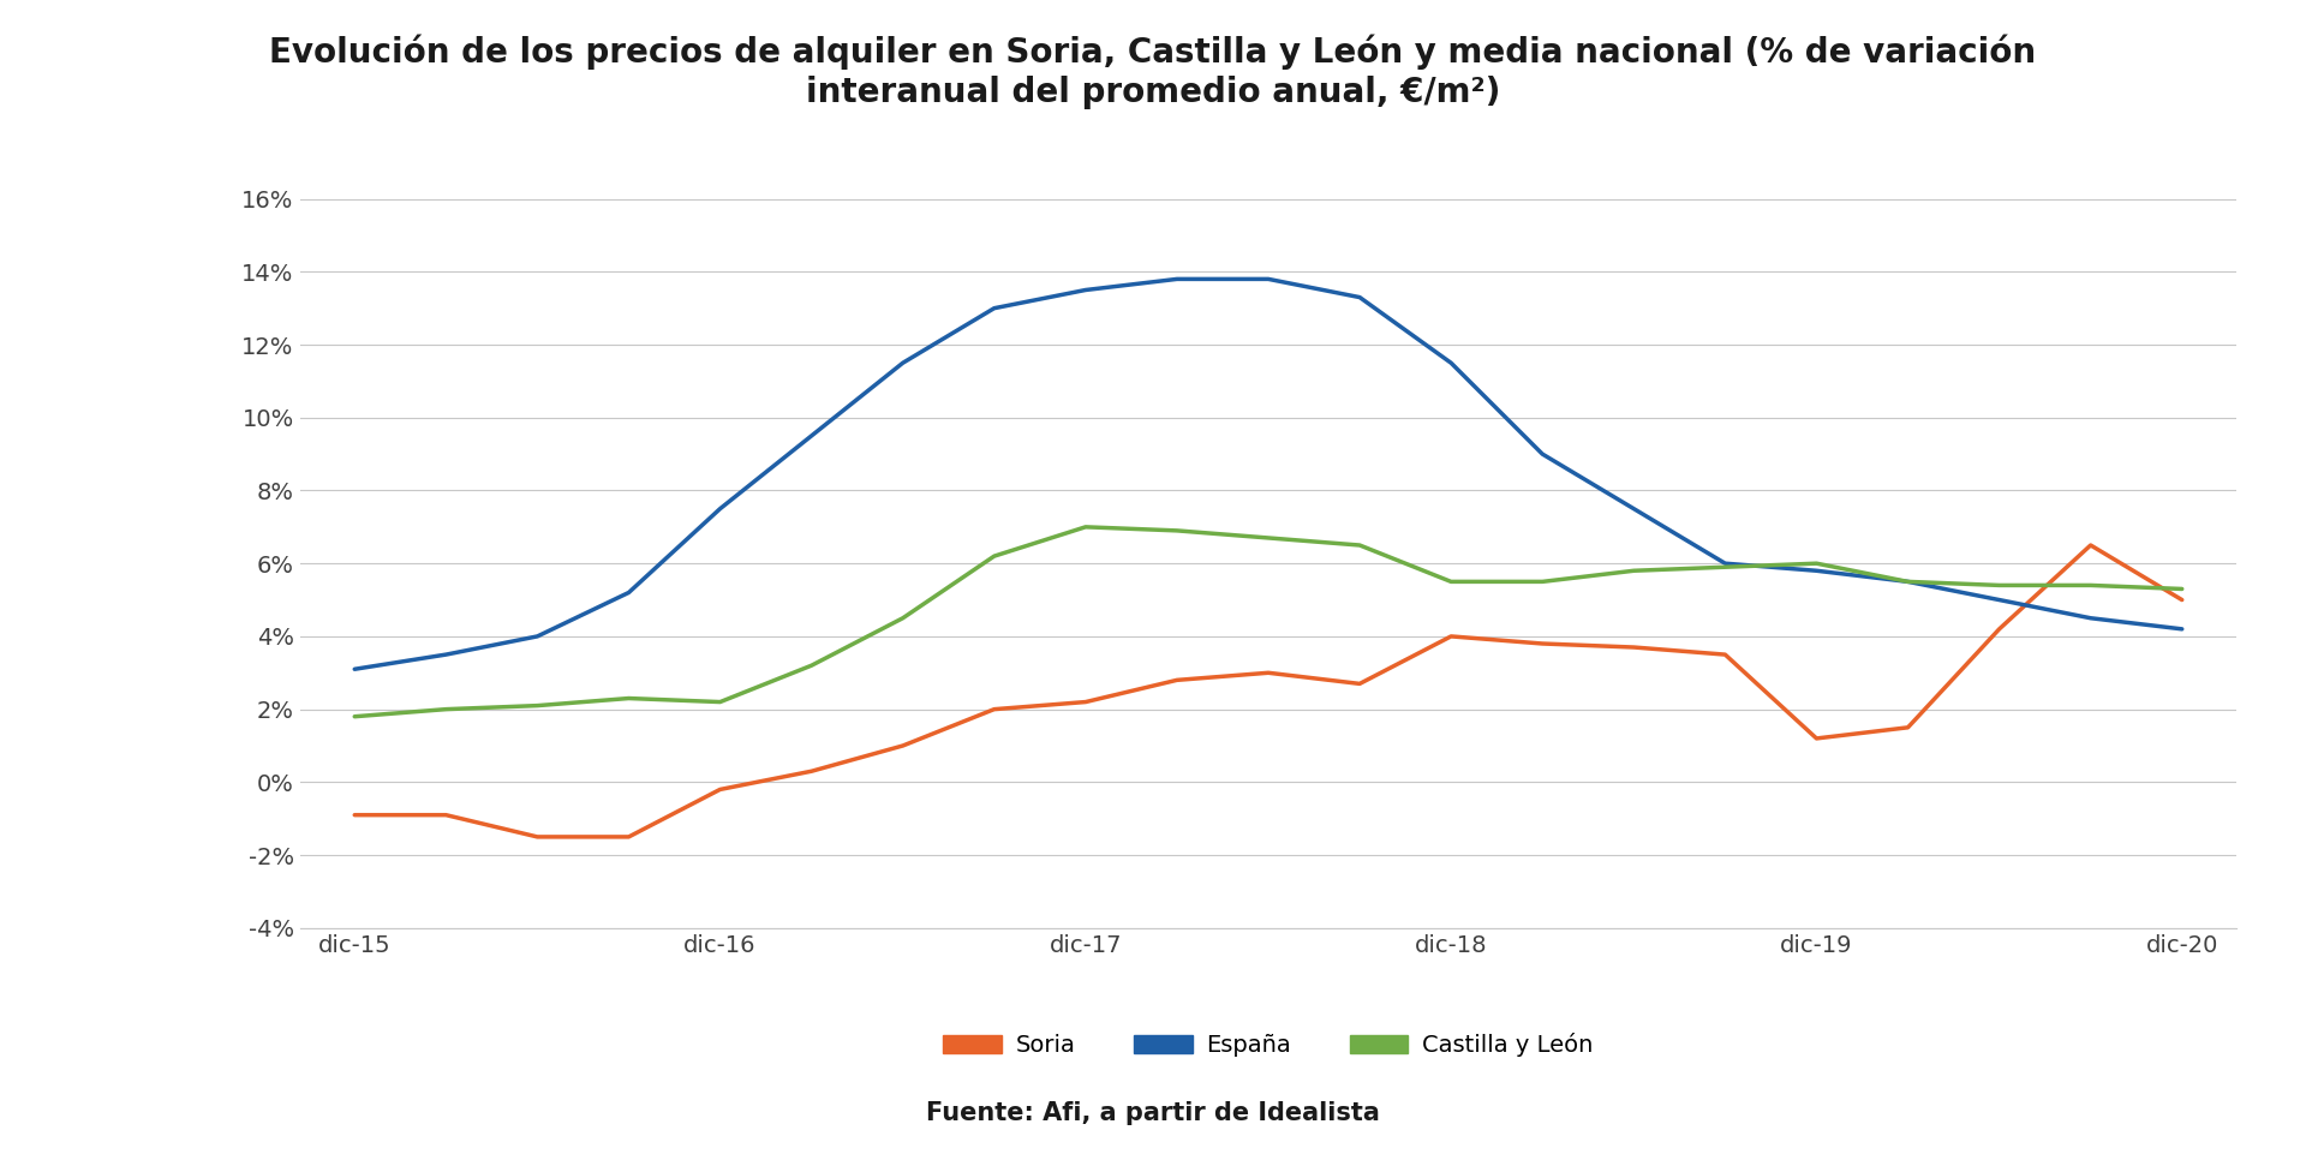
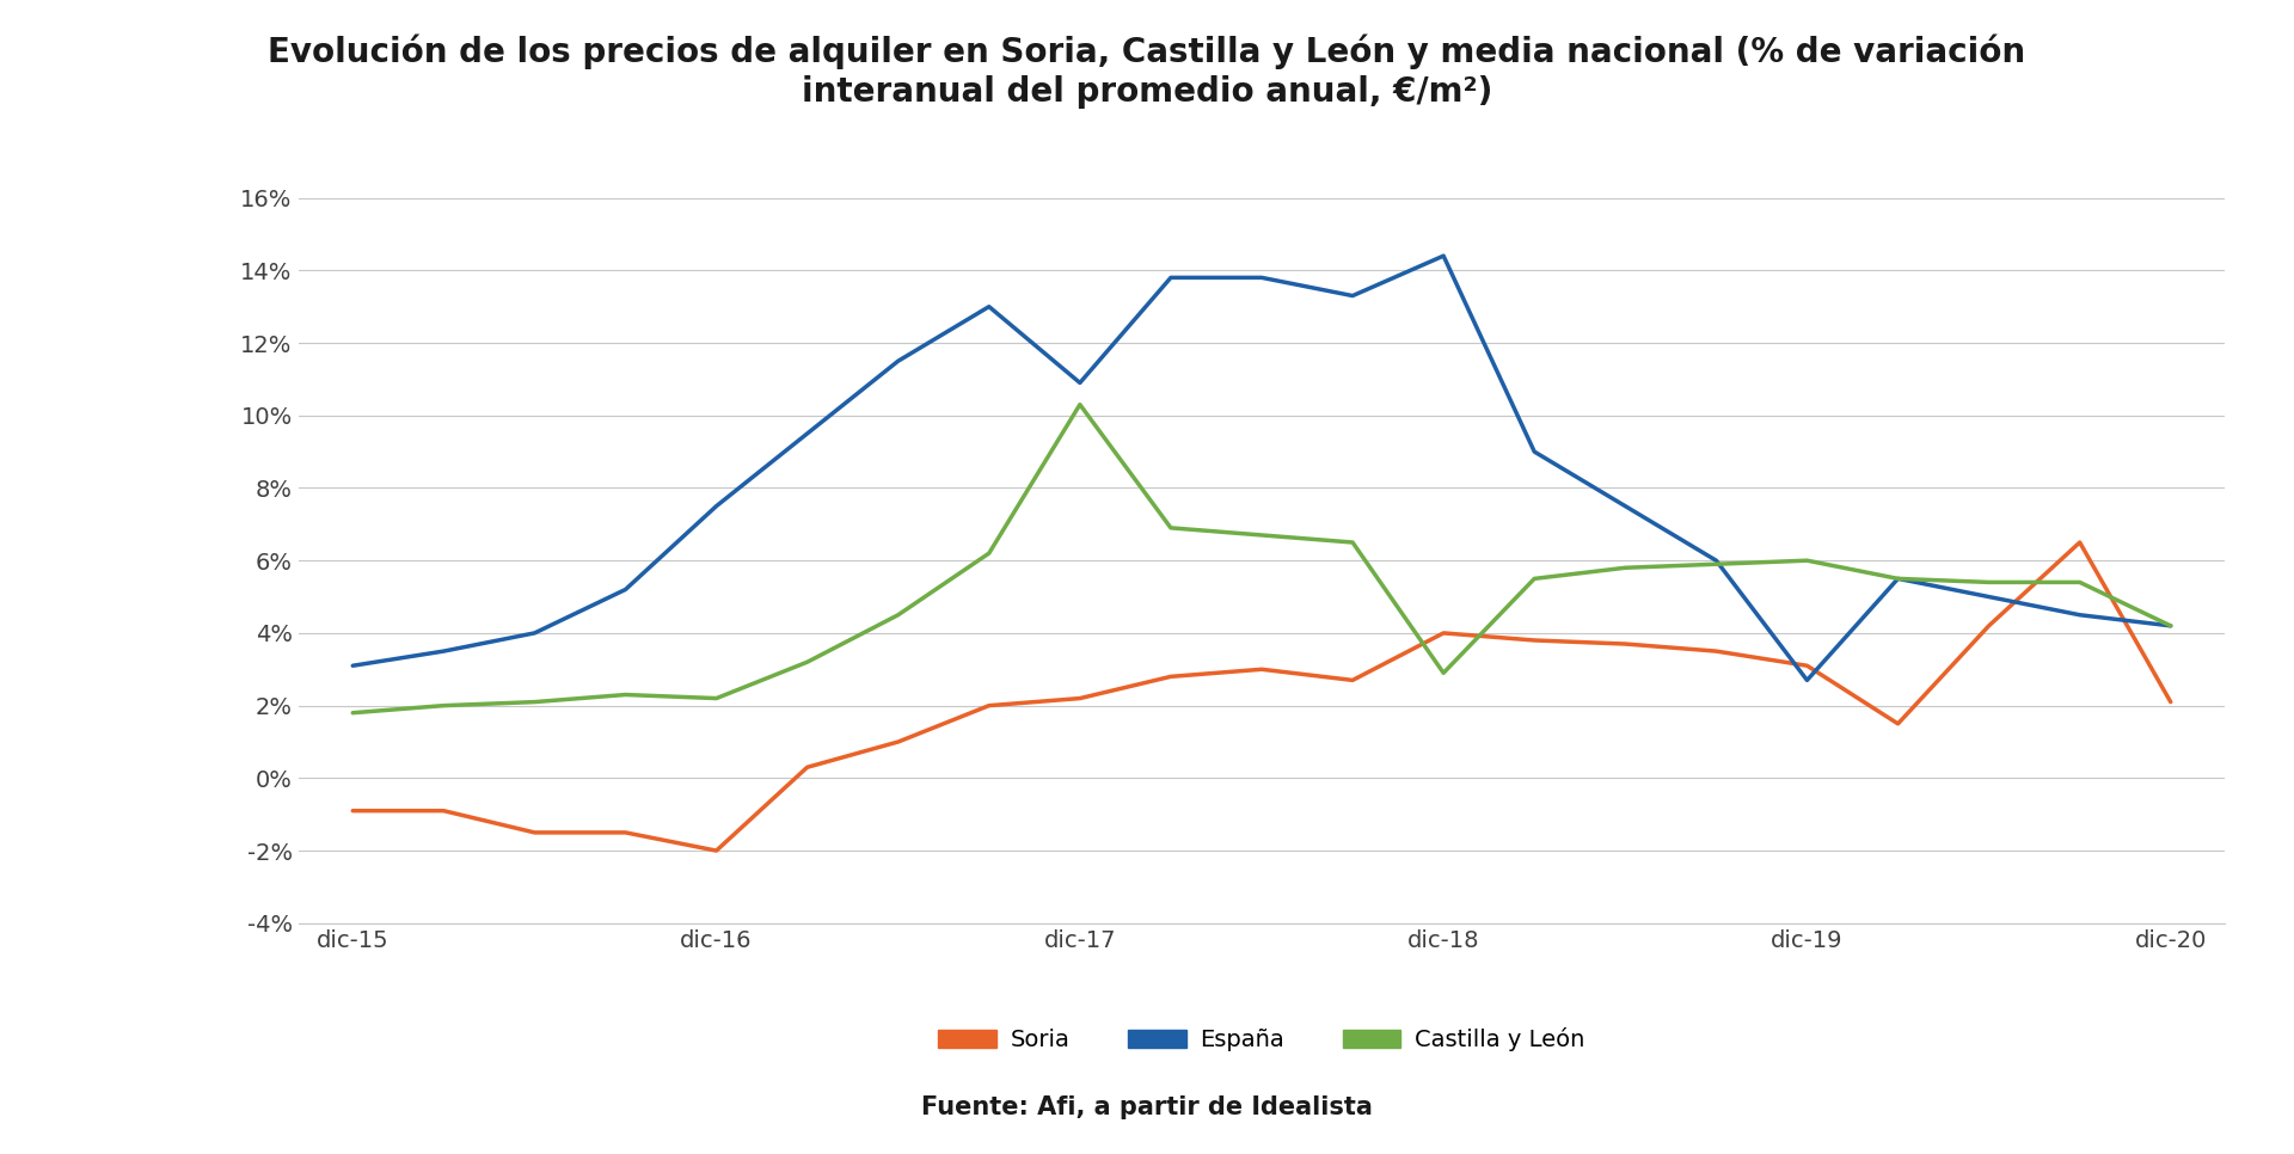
Soria/dic-16: -0.2% -> -2.0%
España/dic-17: 13.5% -> 10.9%
Castilla y León/dic-17: 7.0% -> 10.3%
España/dic-18: 11.5% -> 14.4%
Castilla y León/dic-18: 5.5% -> 2.9%
Soria/dic-19: 1.2% -> 3.1%
España/dic-19: 5.8% -> 2.7%
Soria/dic-20: 5.0% -> 2.1%
Castilla y León/dic-20: 5.3% -> 4.2%
